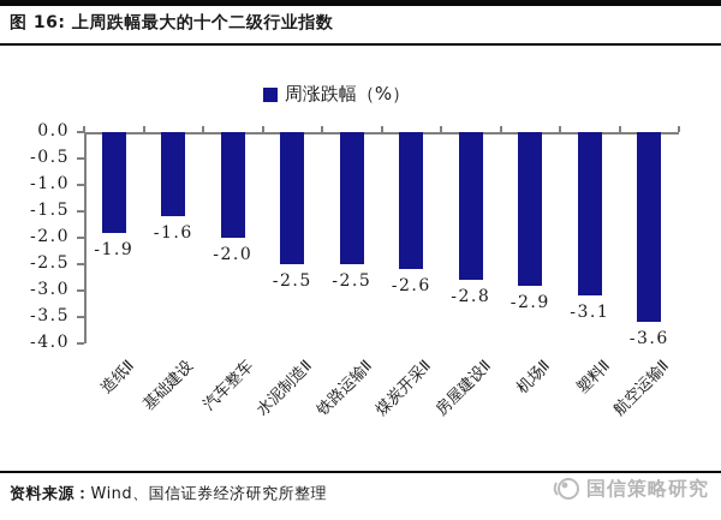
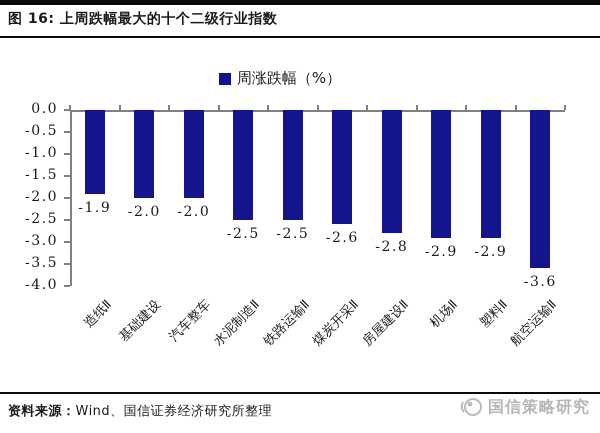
基础建设: -1.6 -> -2.0
塑料Ⅱ: -3.1 -> -2.9
